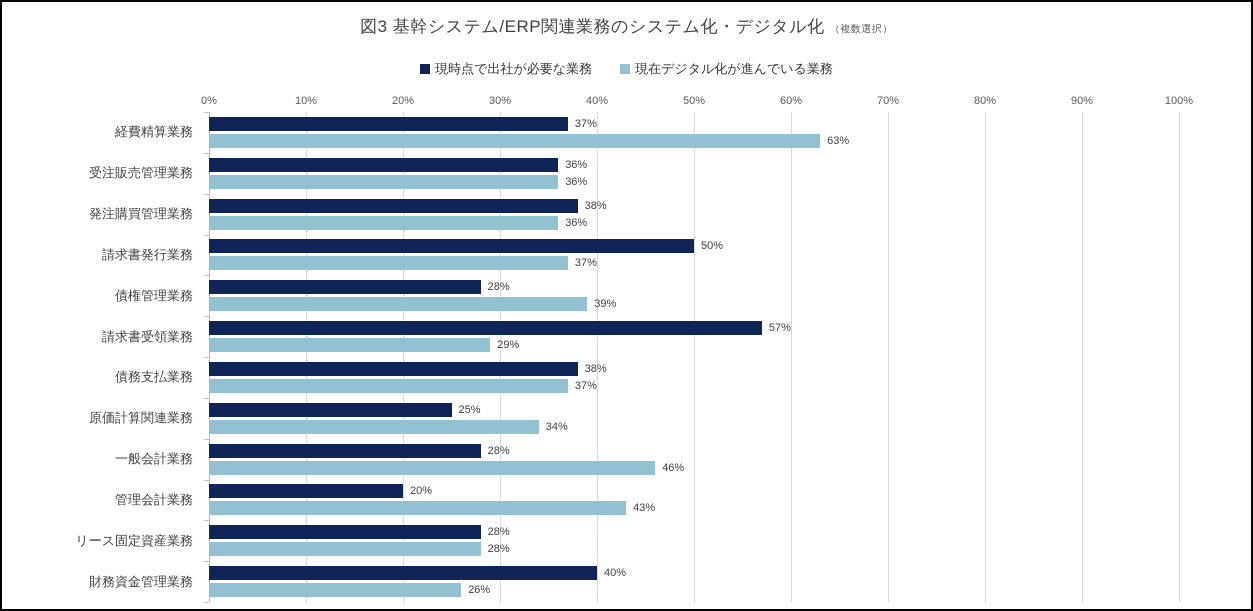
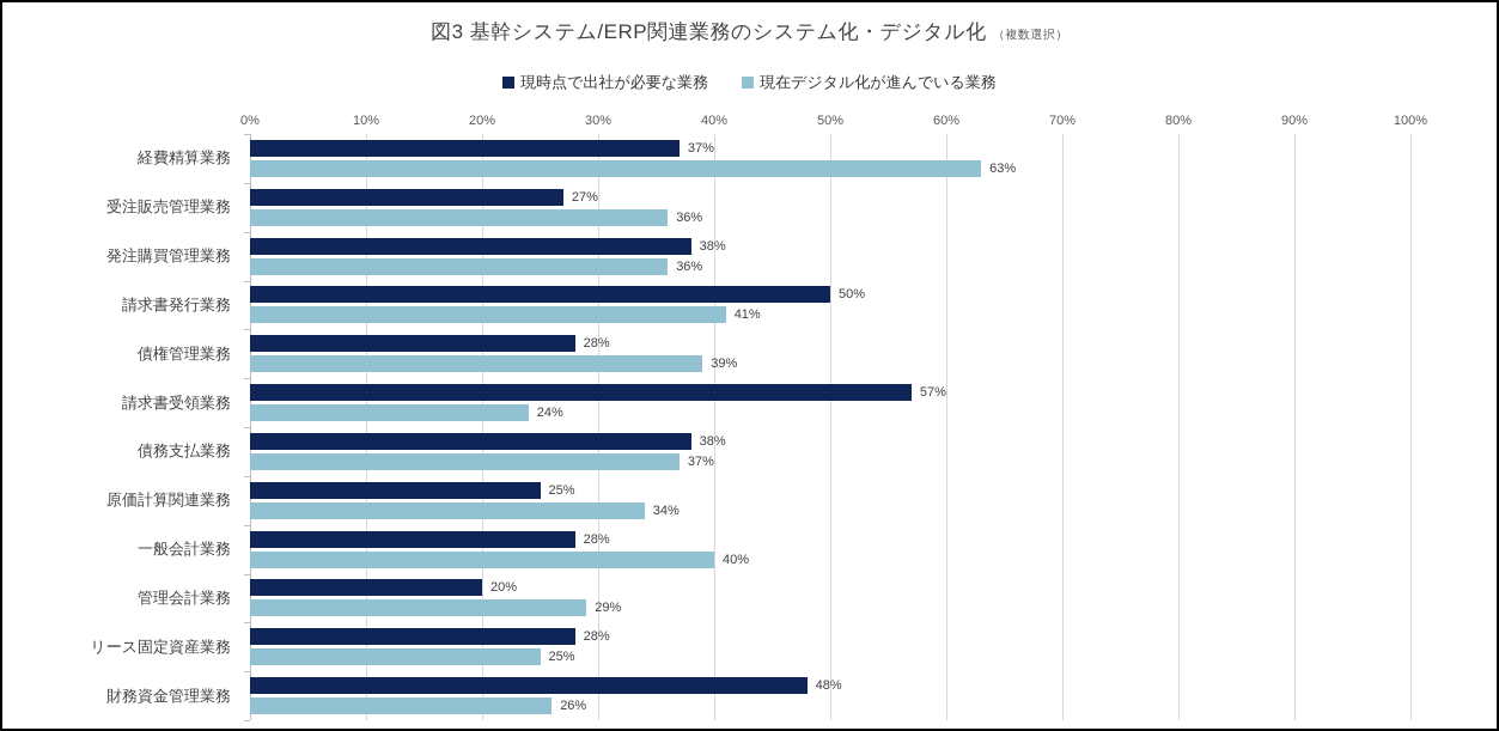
現時点で出社が必要な業務/受注販売管理業務: 36% -> 27%
現在デジタル化が進んでいる業務/請求書発行業務: 37% -> 41%
現在デジタル化が進んでいる業務/請求書受領業務: 29% -> 24%
現在デジタル化が進んでいる業務/一般会計業務: 46% -> 40%
現在デジタル化が進んでいる業務/管理会計業務: 43% -> 29%
現在デジタル化が進んでいる業務/リース固定資産業務: 28% -> 25%
現時点で出社が必要な業務/財務資金管理業務: 40% -> 48%
